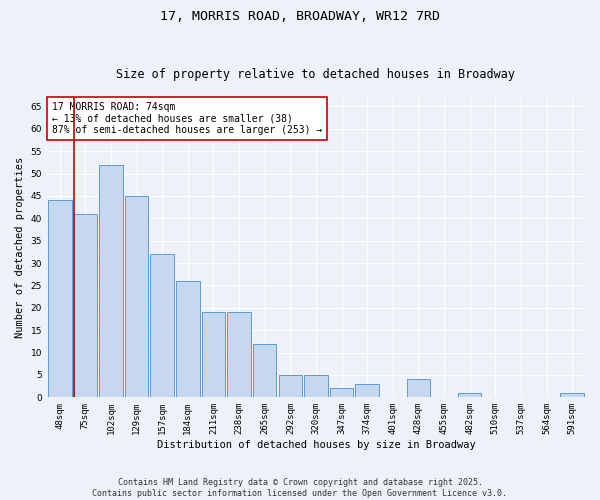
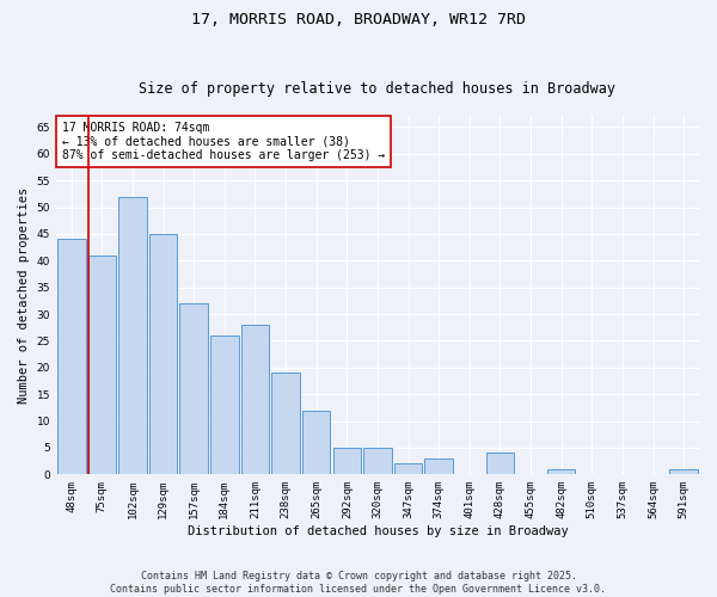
211sqm: 19 -> 28
